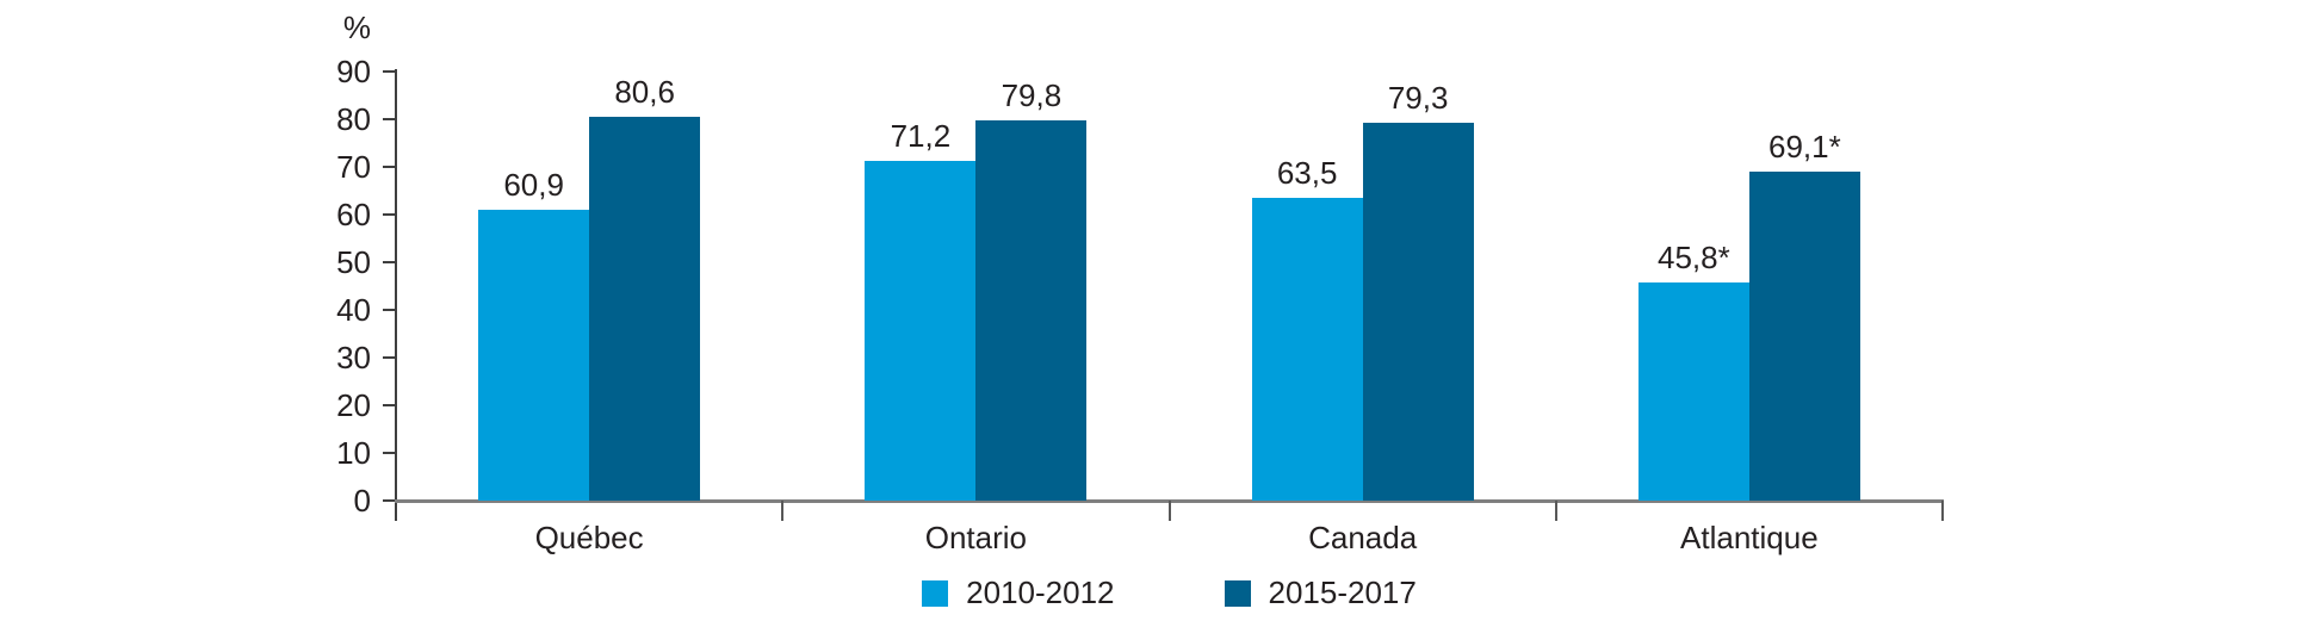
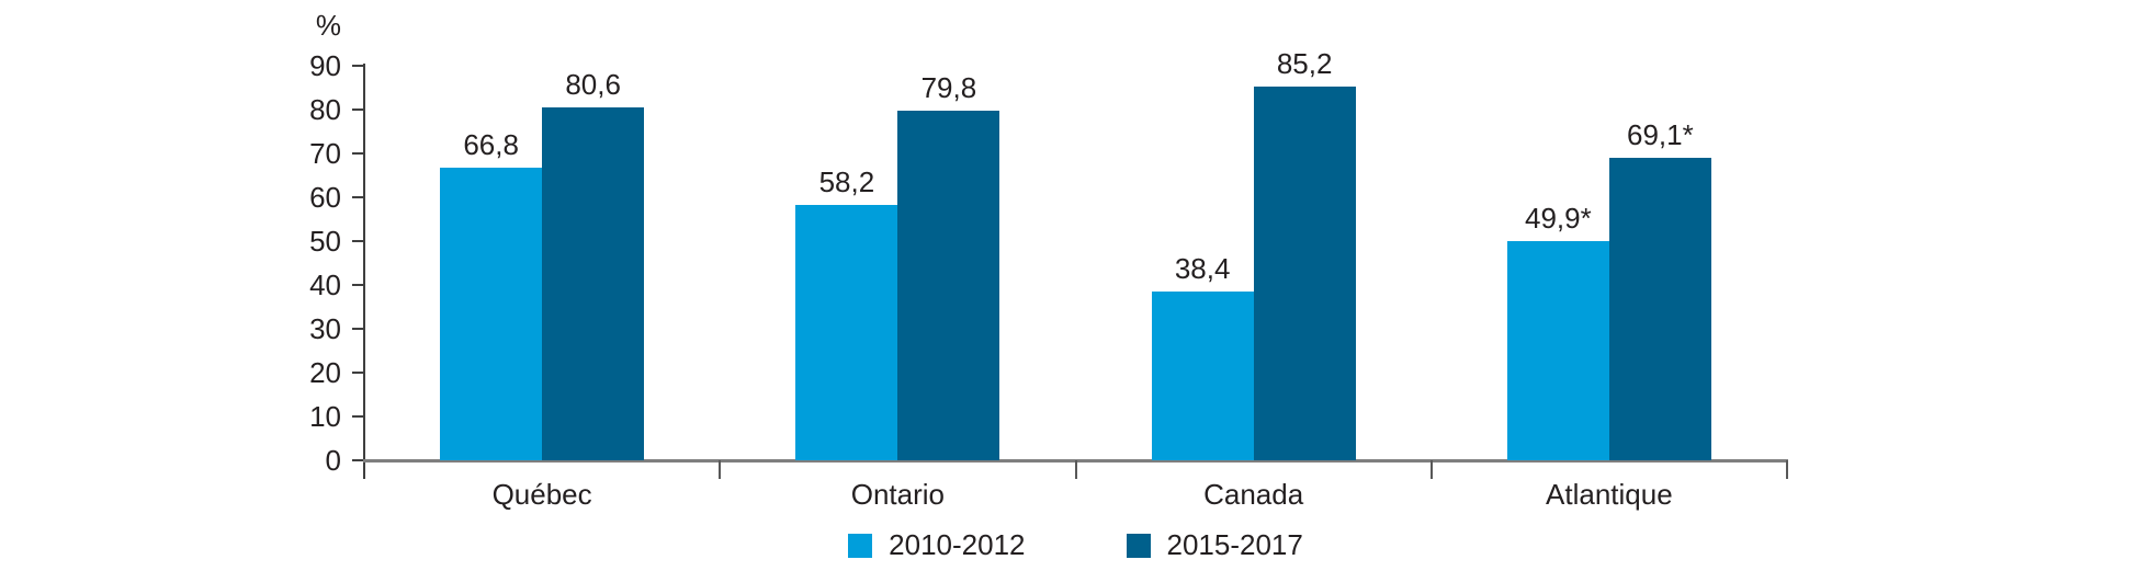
2010-2012/Québec: 60,9 -> 66,8
2010-2012/Ontario: 71,2 -> 58,2
2010-2012/Canada: 63,5 -> 38,4
2015-2017/Canada: 79,3 -> 85,2
2010-2012/Atlantique: 45,8 -> 49,9
